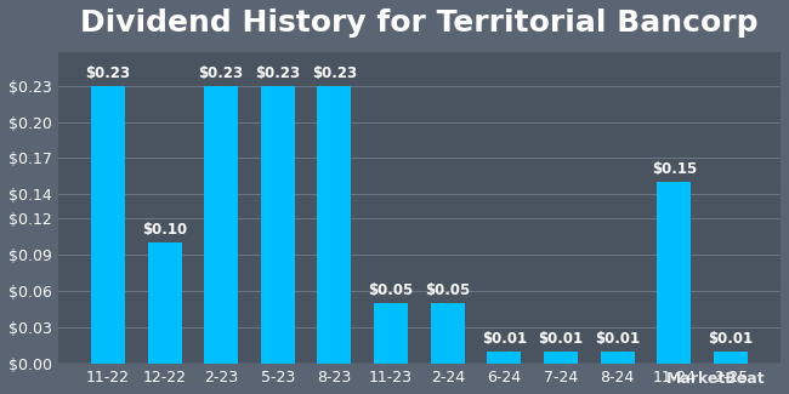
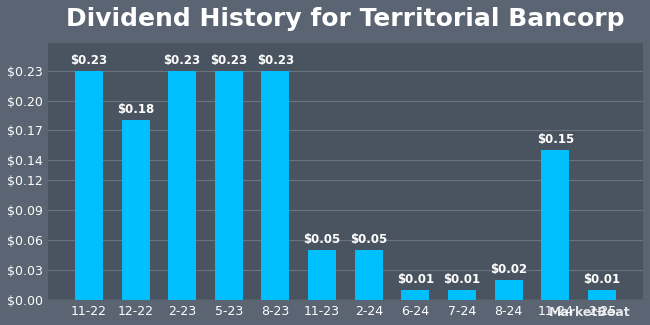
12-22: $0.10 -> $0.18
8-24: $0.01 -> $0.02
